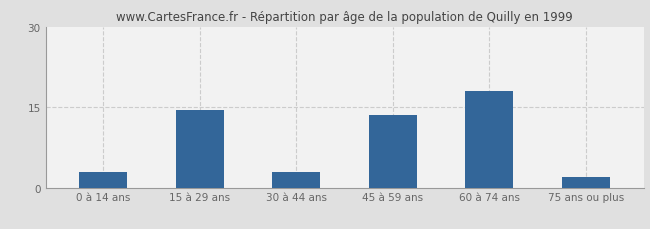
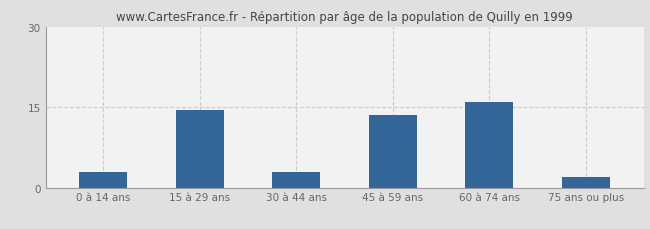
60 à 74 ans: 18.0 -> 16.0
